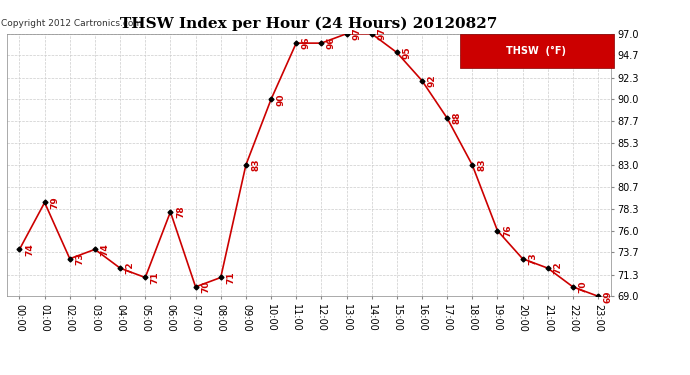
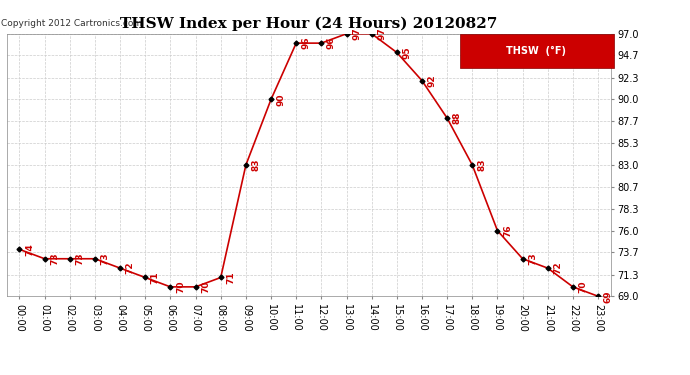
01:00: 79 -> 73
03:00: 74 -> 73
06:00: 78 -> 70
